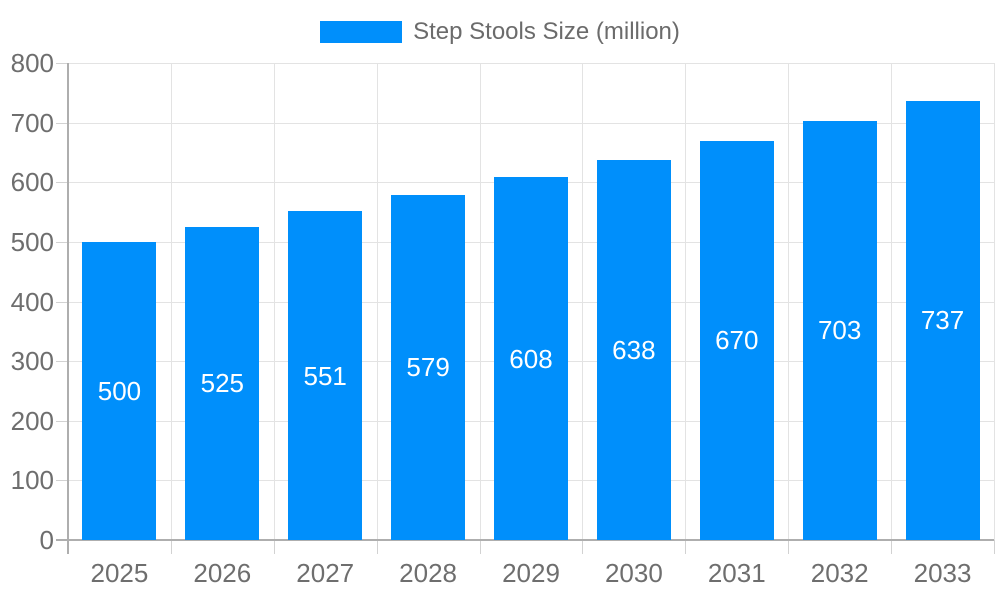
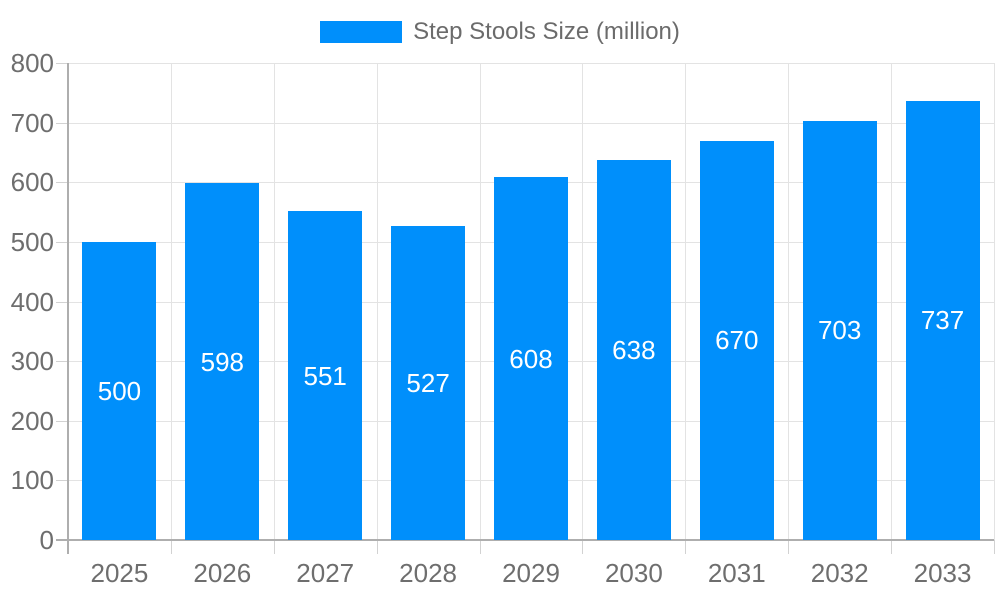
2026: 525 -> 598
2028: 579 -> 527
